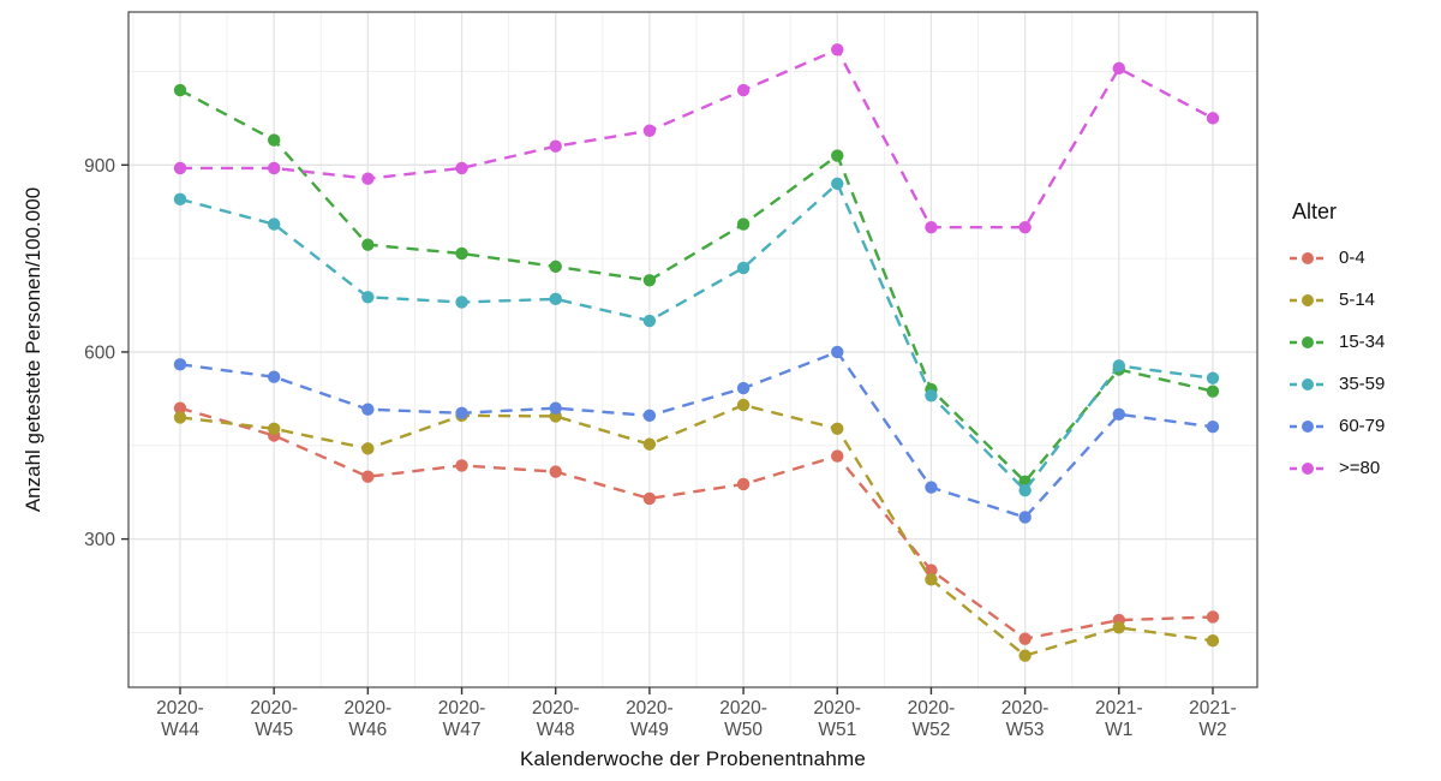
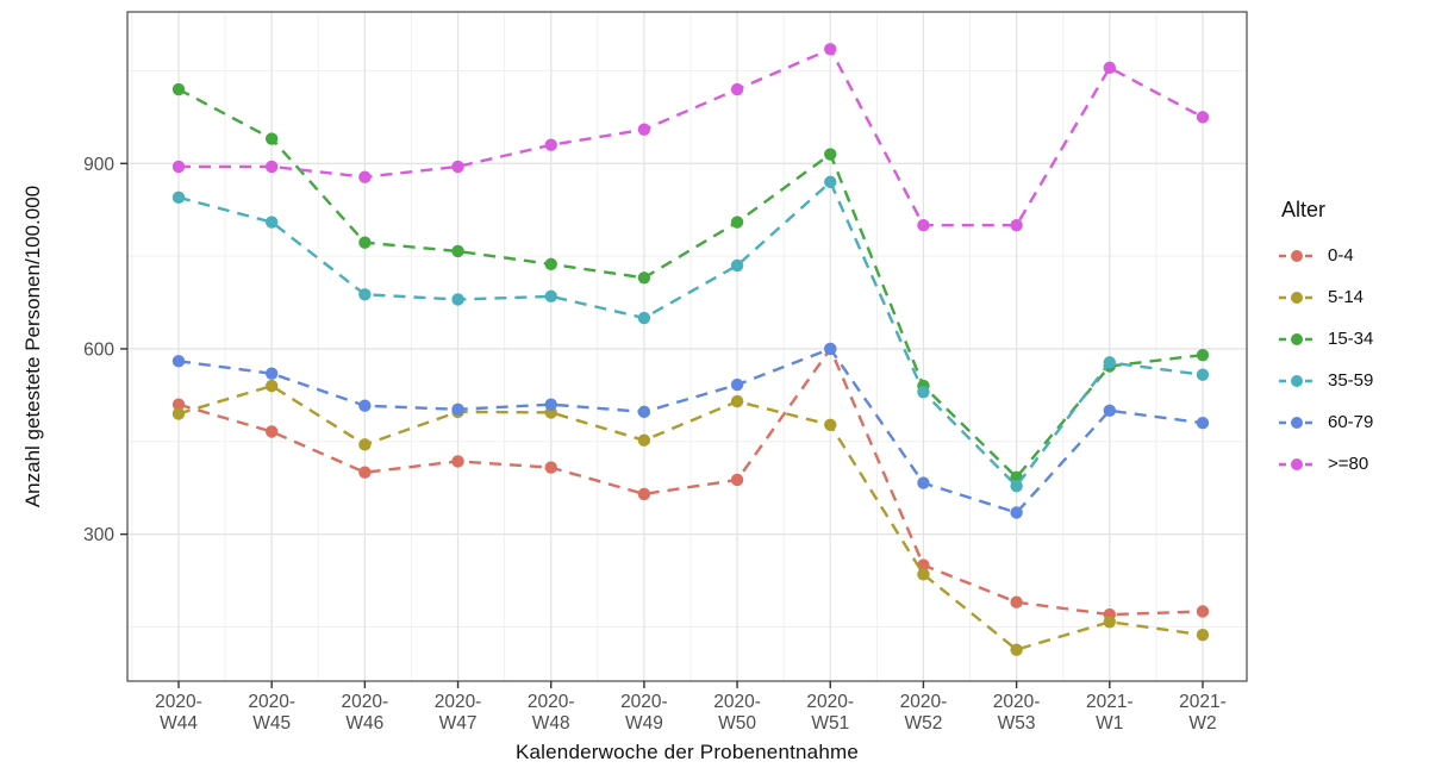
5-14/2020-W45: 480 -> 540
0-4/2020-W51: 430 -> 600
0-4/2020-W53: 140 -> 190
15-34/2021-W2: 540 -> 590
